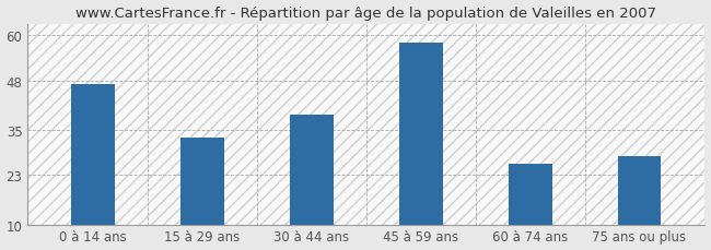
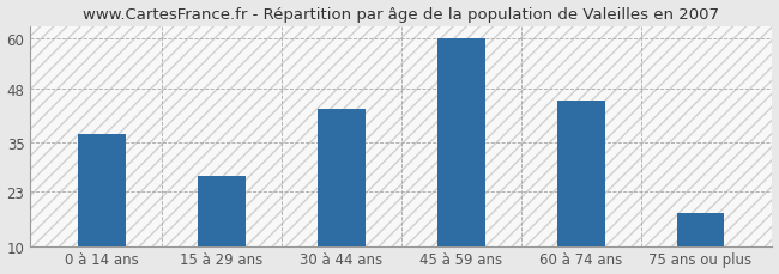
0 à 14 ans: 47 -> 37
15 à 29 ans: 33 -> 27
30 à 44 ans: 39 -> 43
45 à 59 ans: 58 -> 60
60 à 74 ans: 26 -> 45
75 ans ou plus: 28 -> 18
